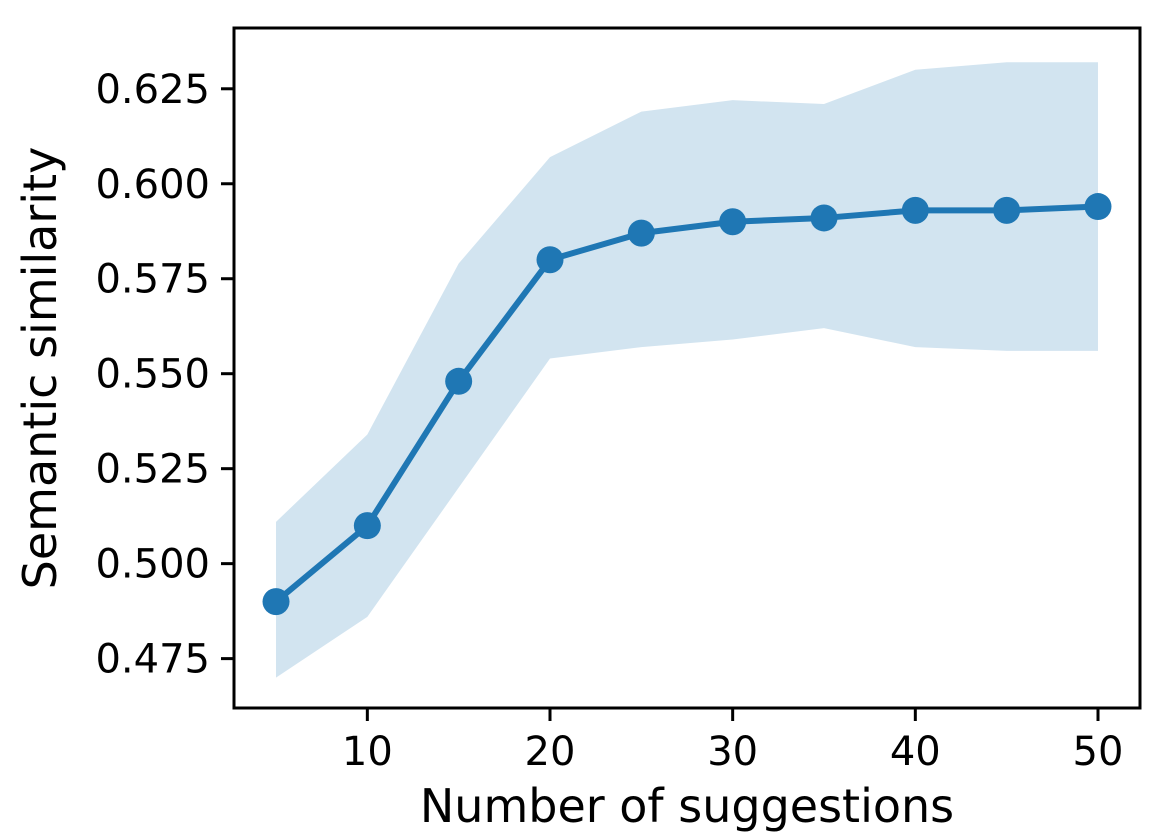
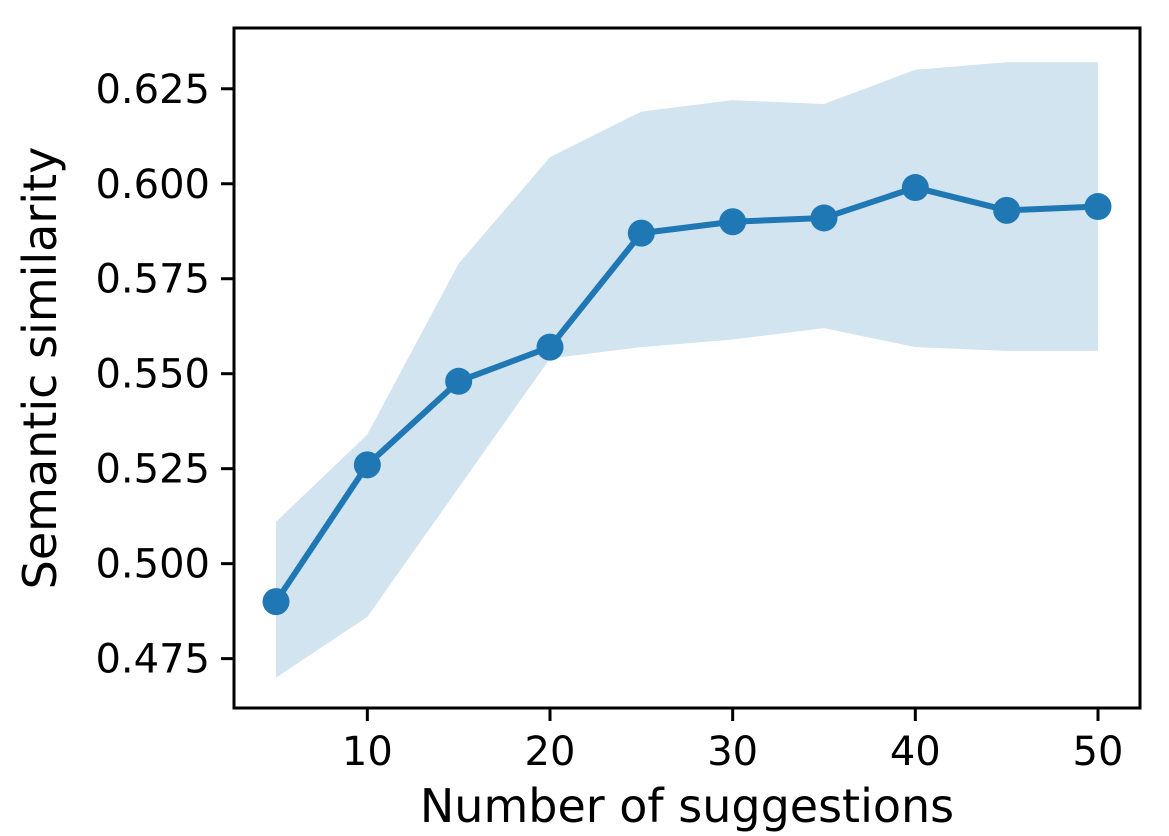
10: 0.510 -> 0.526
20: 0.580 -> 0.557
40: 0.593 -> 0.599
